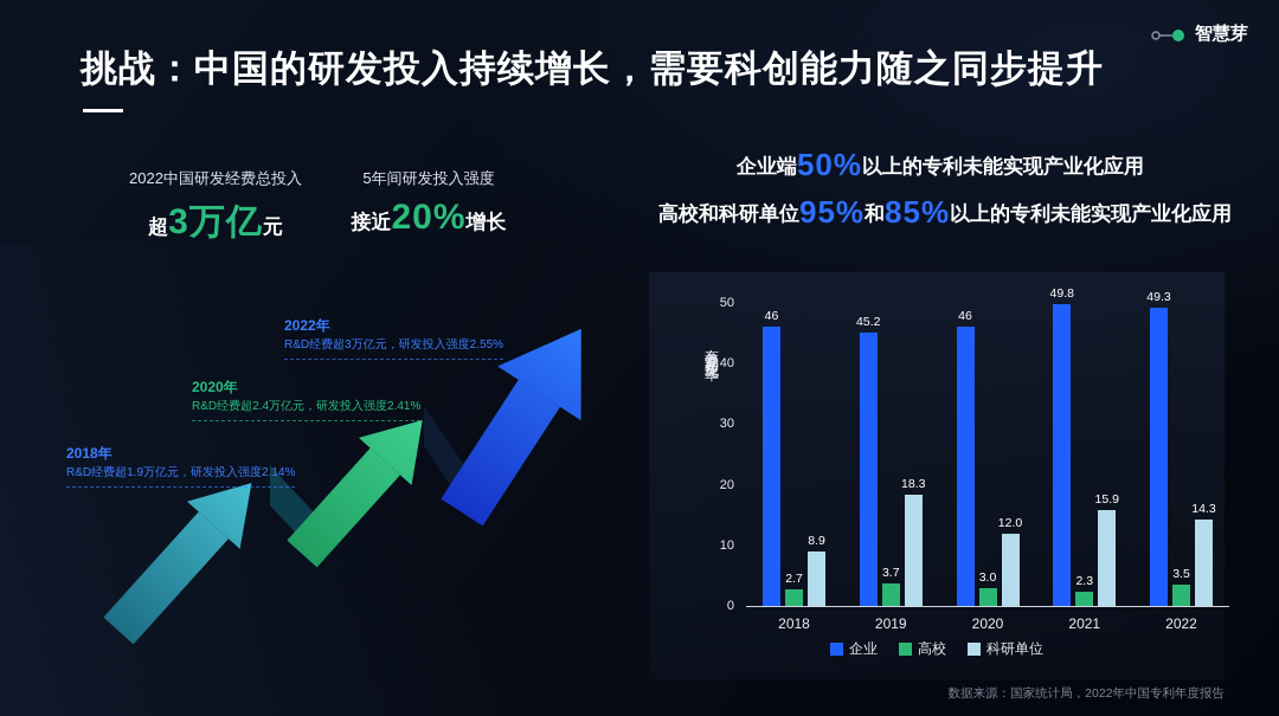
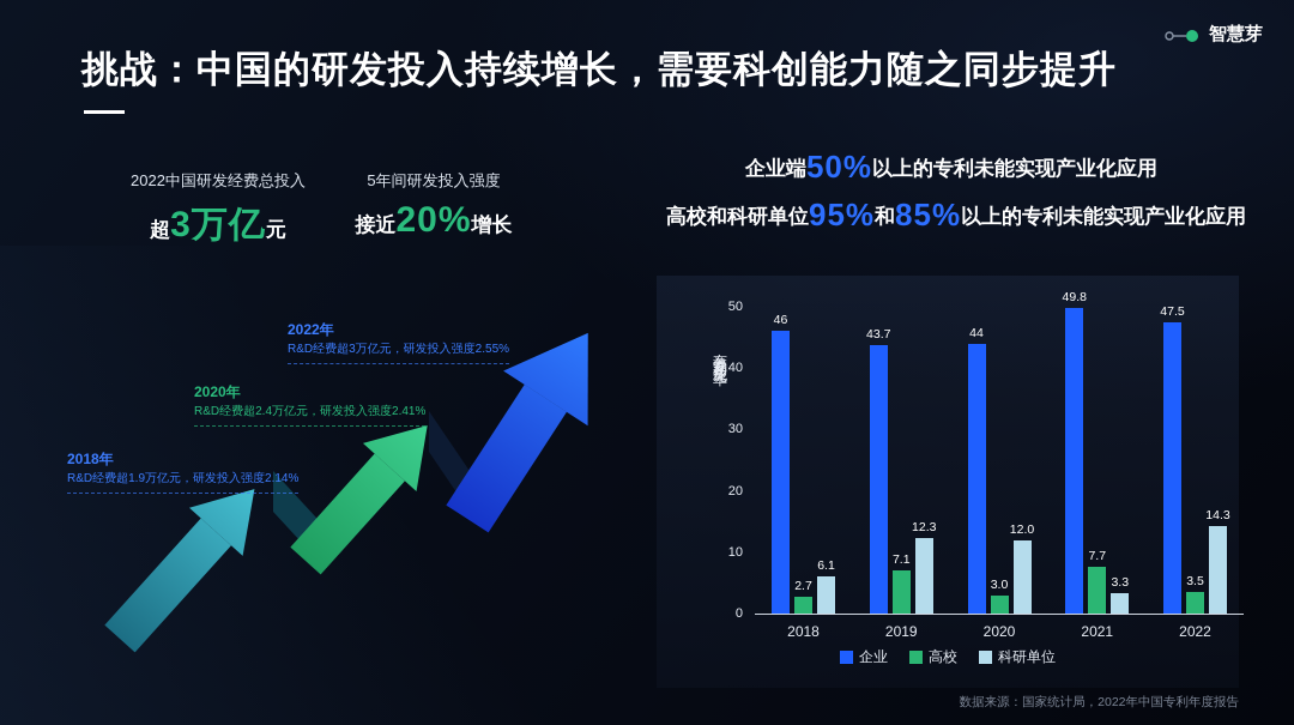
科研单位/2018: 8.9 -> 6.1
企业/2019: 45.2 -> 43.7
高校/2019: 3.7 -> 7.1
科研单位/2019: 18.3 -> 12.3
企业/2020: 46 -> 44
高校/2021: 2.3 -> 7.7
科研单位/2021: 15.9 -> 3.3
企业/2022: 49.3 -> 47.5
